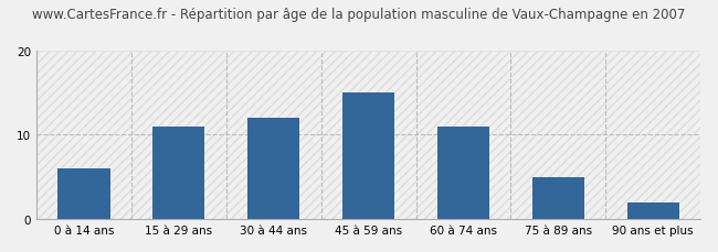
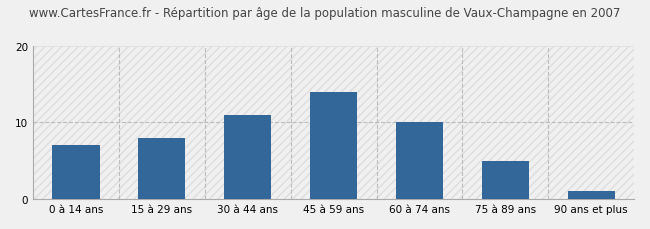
0 à 14 ans: 6 -> 7
15 à 29 ans: 11 -> 8
30 à 44 ans: 12 -> 11
45 à 59 ans: 15 -> 14
60 à 74 ans: 11 -> 10
90 ans et plus: 2 -> 1
